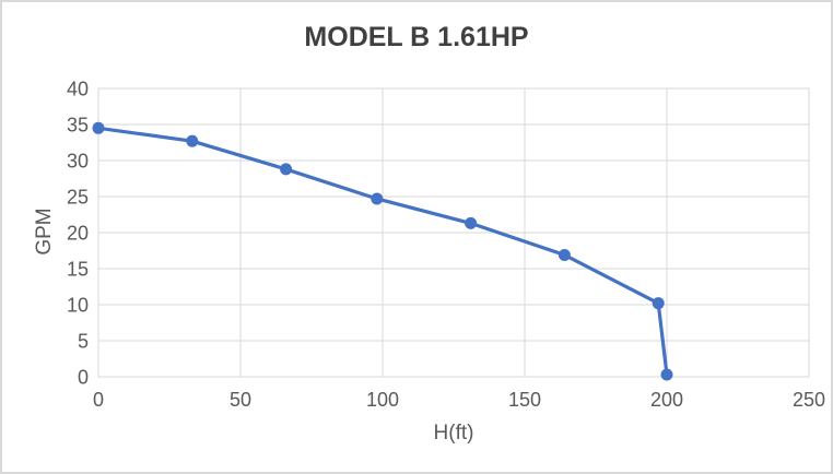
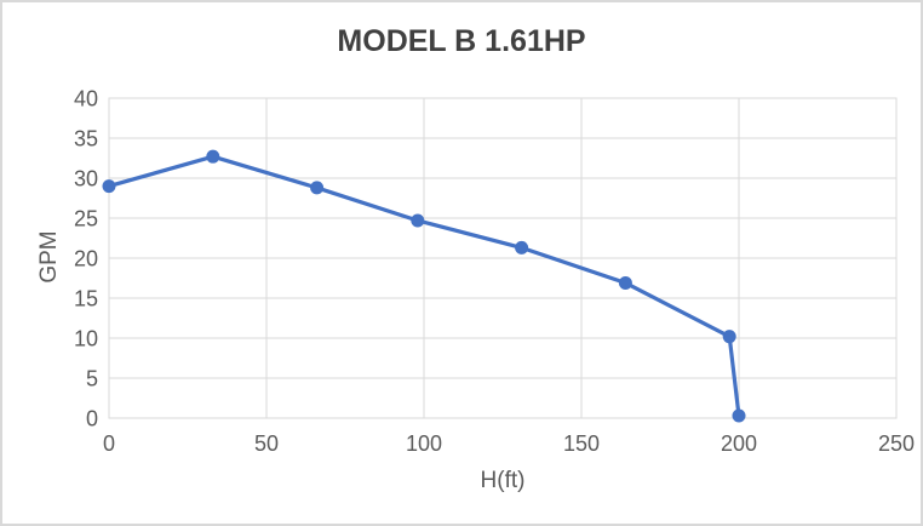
0: 34 -> 29
